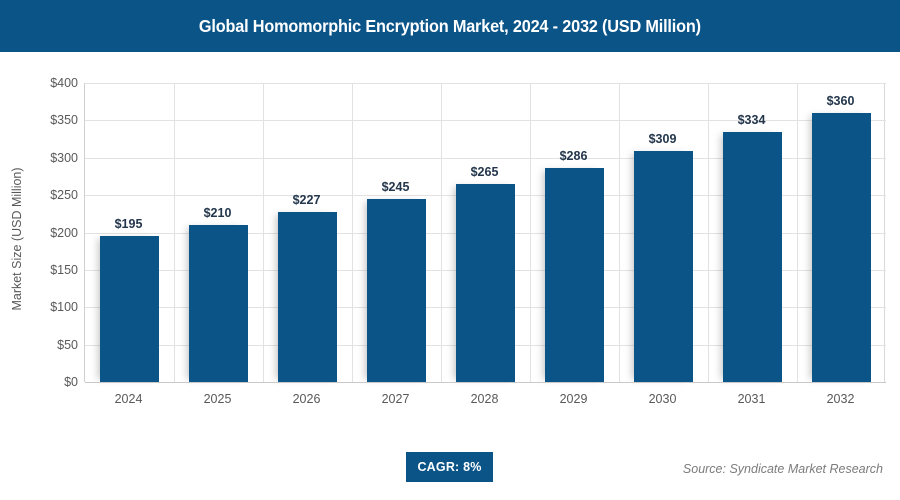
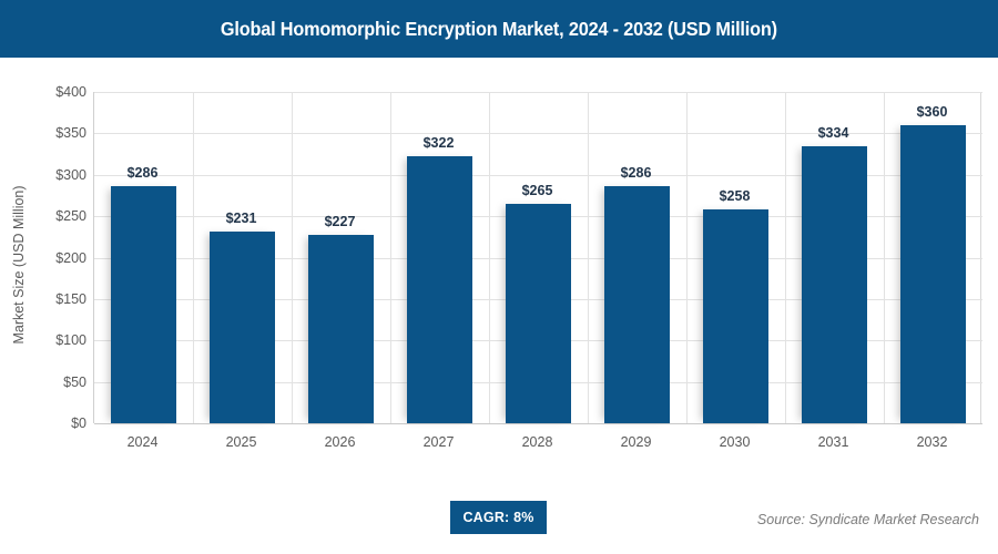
2024: $195 -> $286
2025: $210 -> $231
2027: $245 -> $322
2030: $309 -> $258
